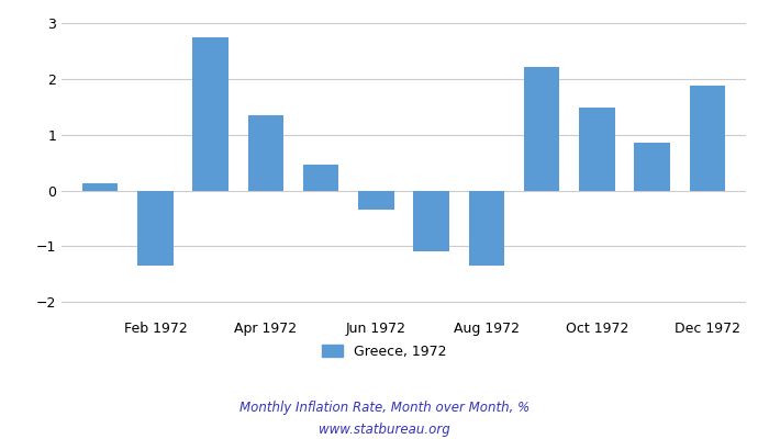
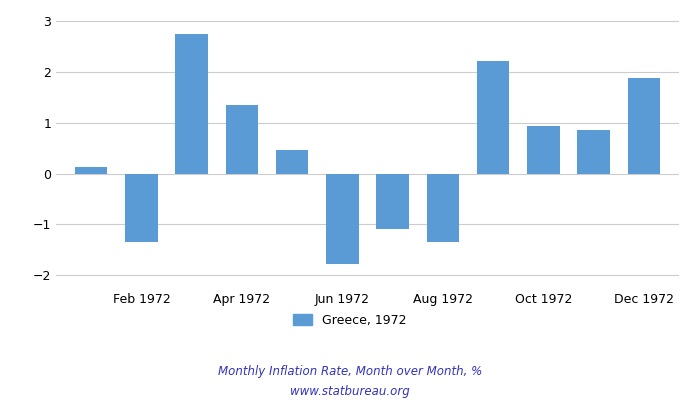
Jun 1972: -0.35 -> -1.78
Oct 1972: 1.48 -> 0.94
